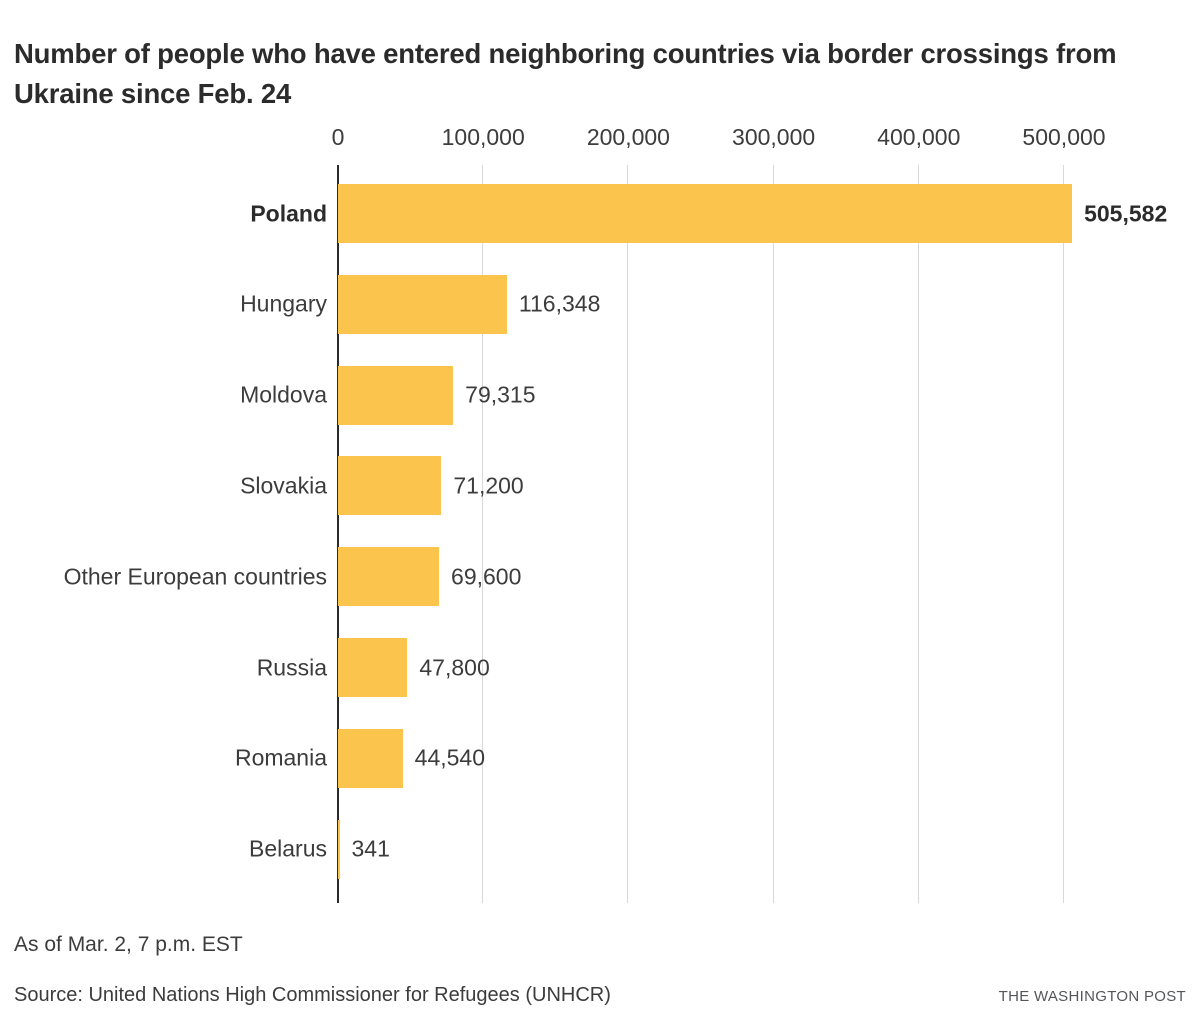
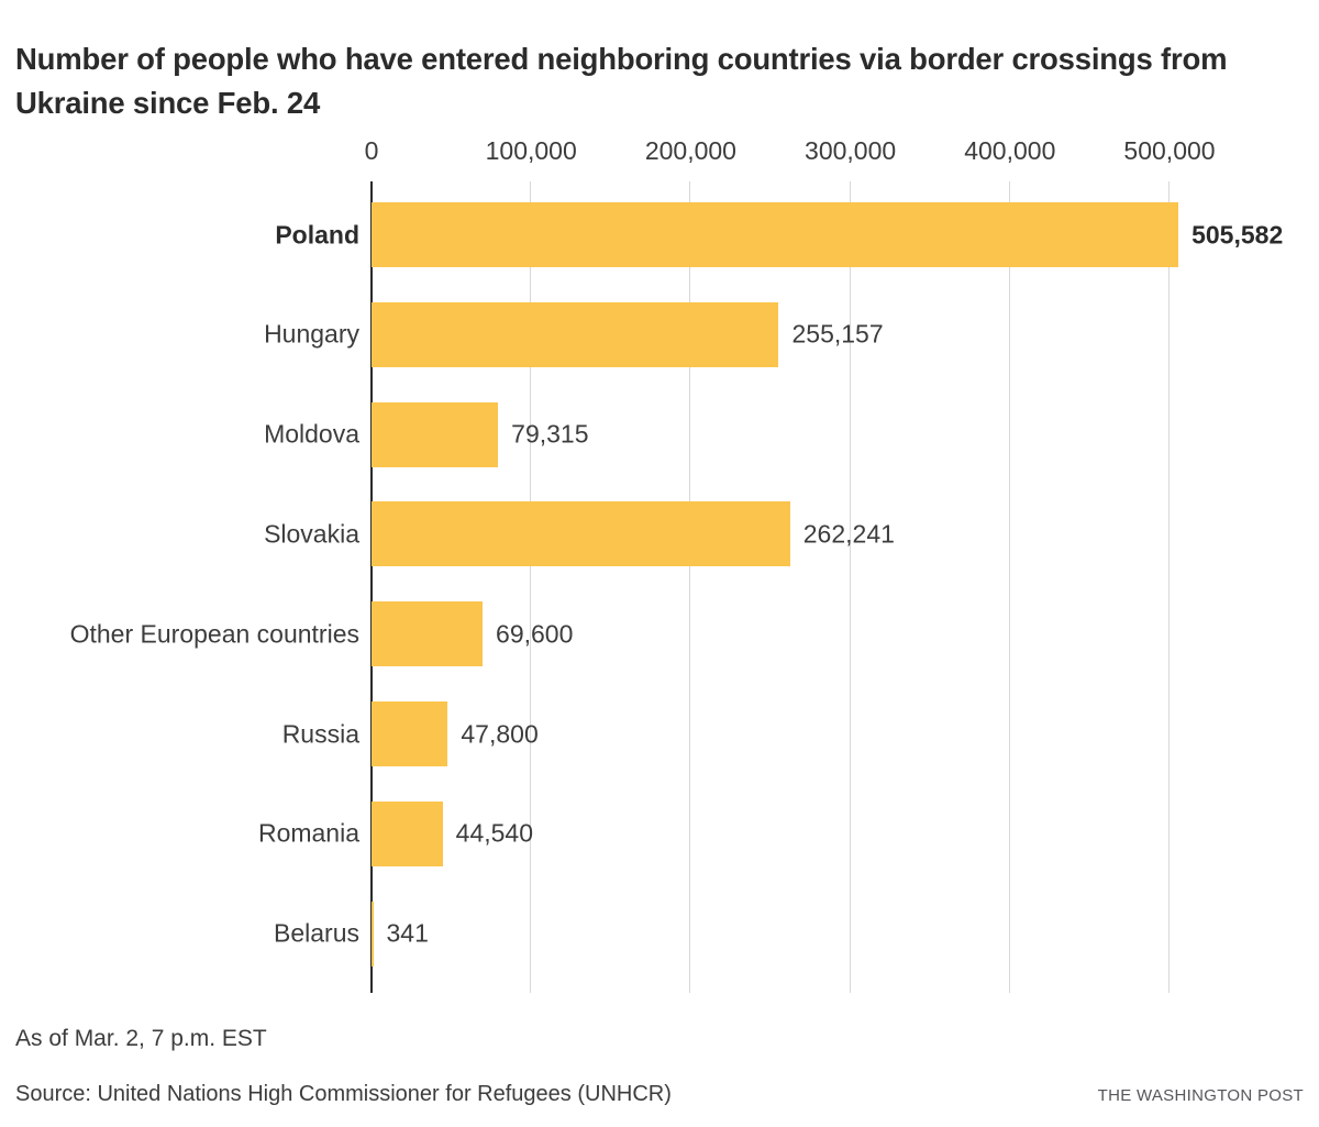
Hungary: 116,348 -> 255,157
Slovakia: 71,200 -> 262,241
